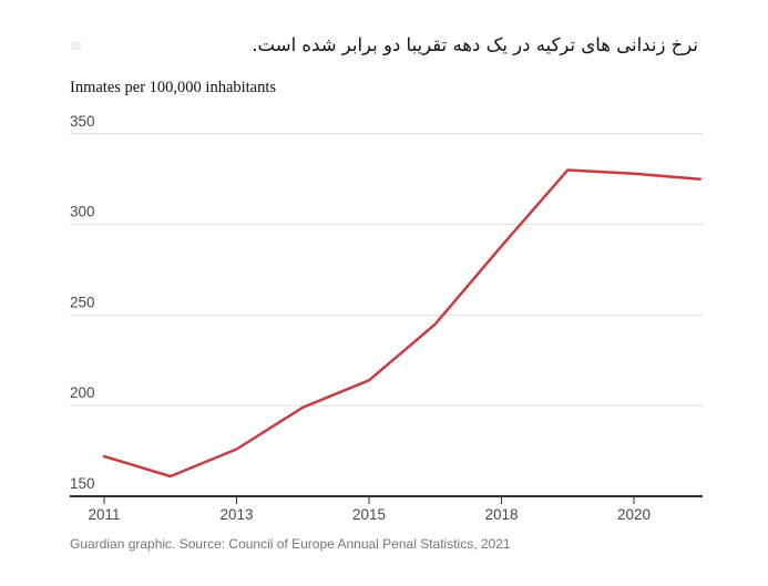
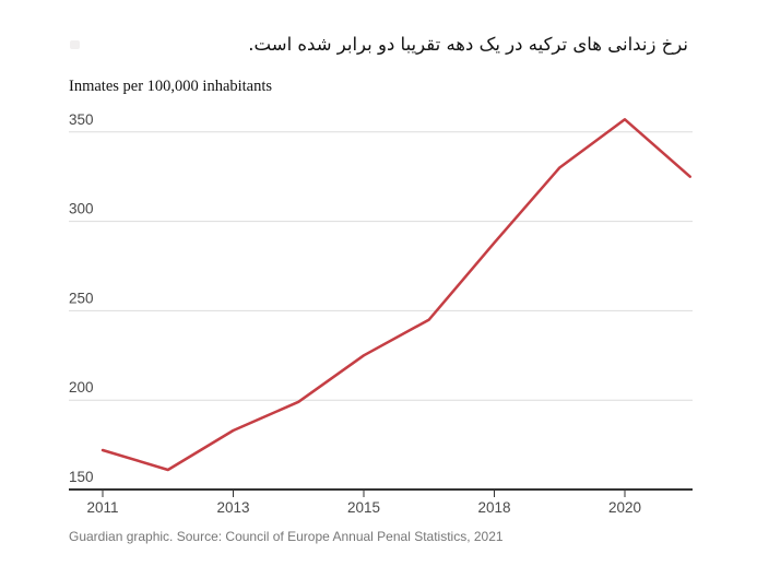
2013: 176 -> 183
2015: 214 -> 225
2020: 328 -> 357
